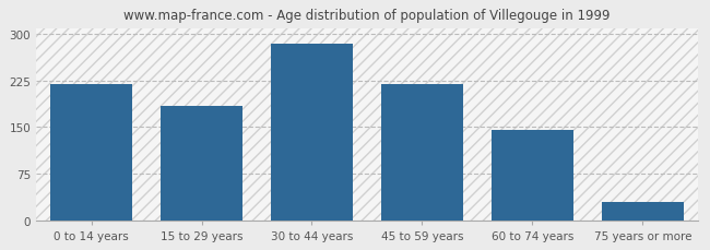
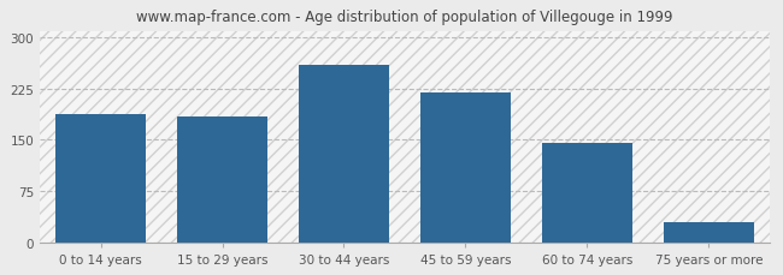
0 to 14 years: 220 -> 188
30 to 44 years: 285 -> 260
